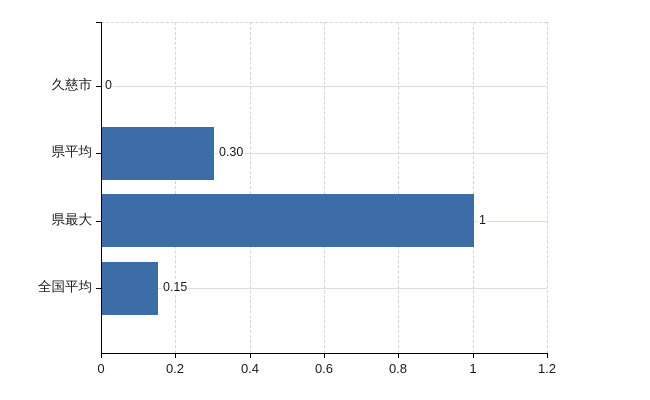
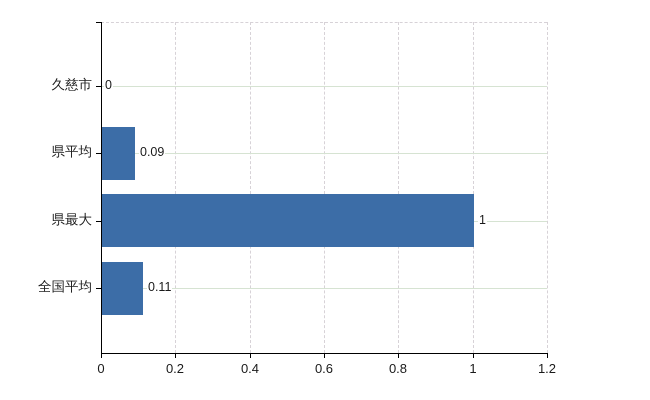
県平均: 0.30 -> 0.09
全国平均: 0.15 -> 0.11
